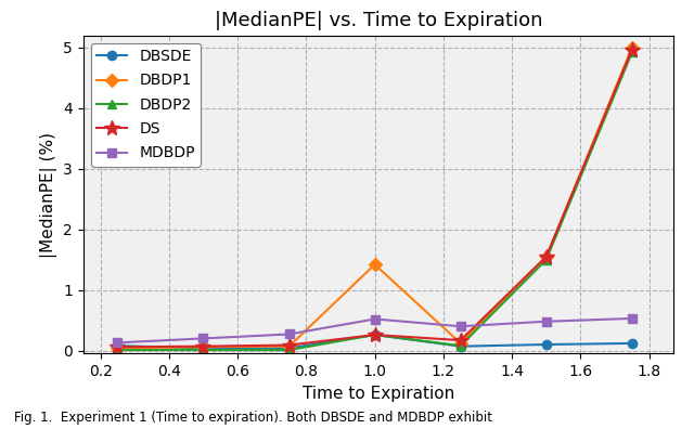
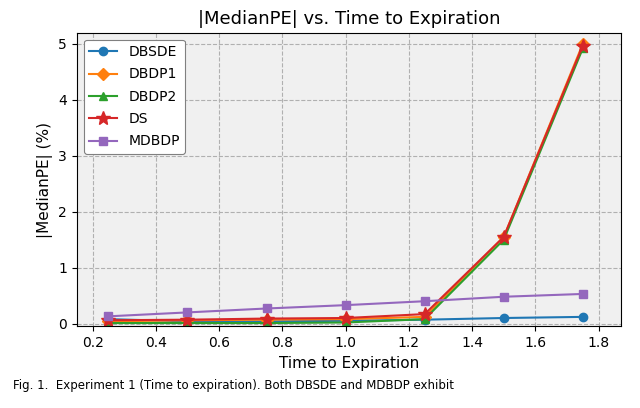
DBSDE/1.0: 0.26 -> 0.05
DBDP1/1.0: 1.42 -> 0.08
DBDP2/1.0: 0.26 -> 0.02
DS/1.0: 0.26 -> 0.10
MDBDP/1.0: 0.52 -> 0.33
